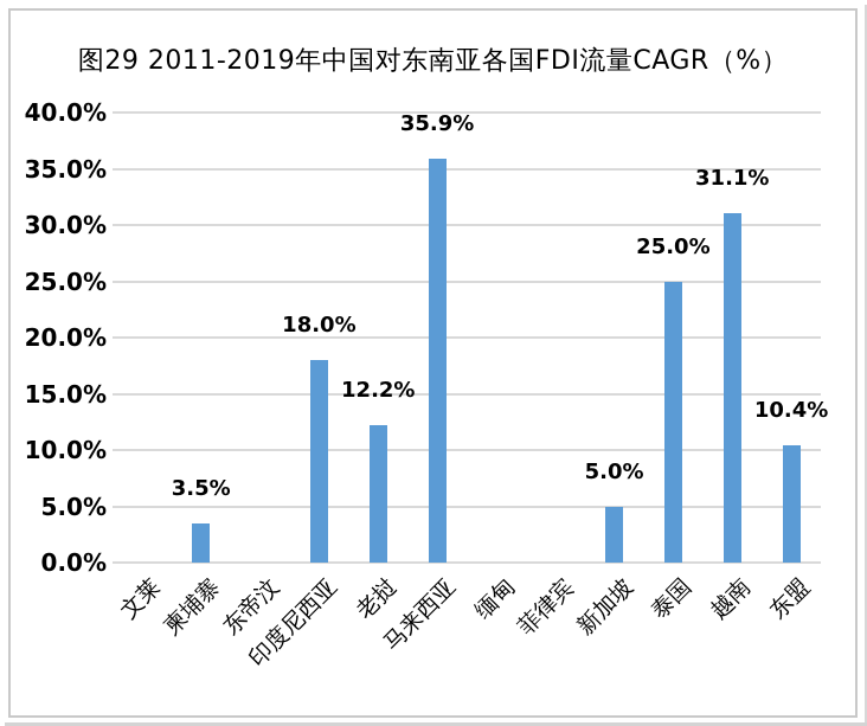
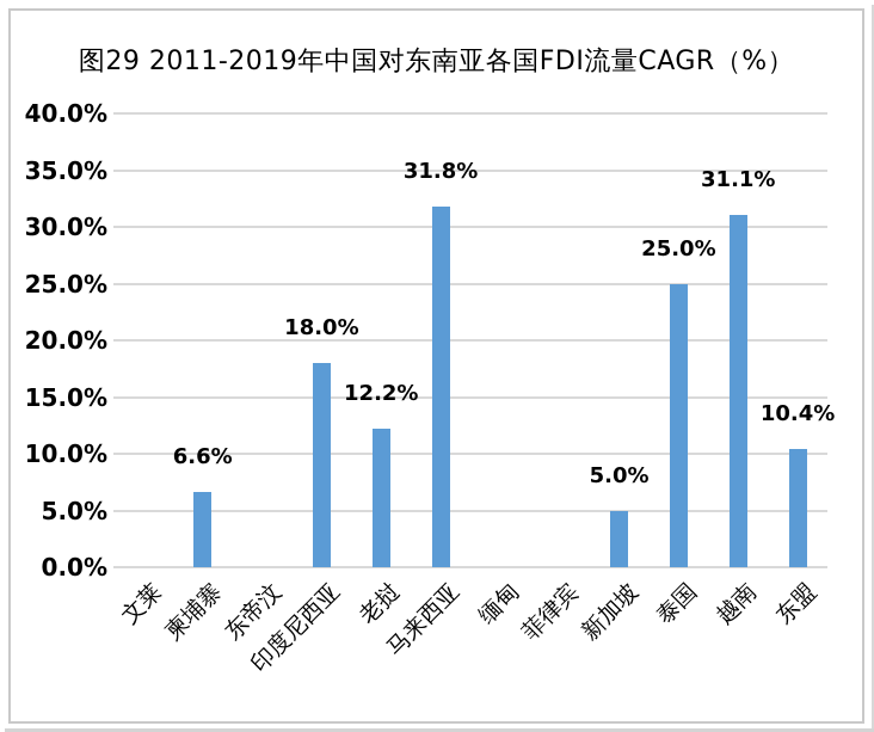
柬埔寨: 3.5% -> 6.6%
马来西亚: 35.9% -> 31.8%
